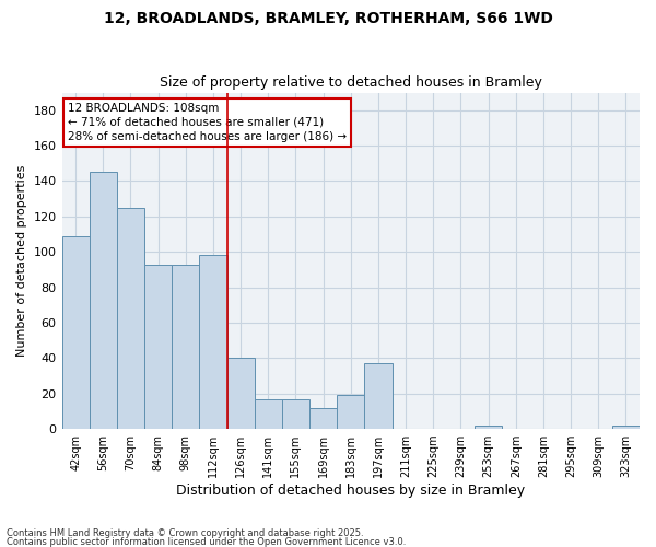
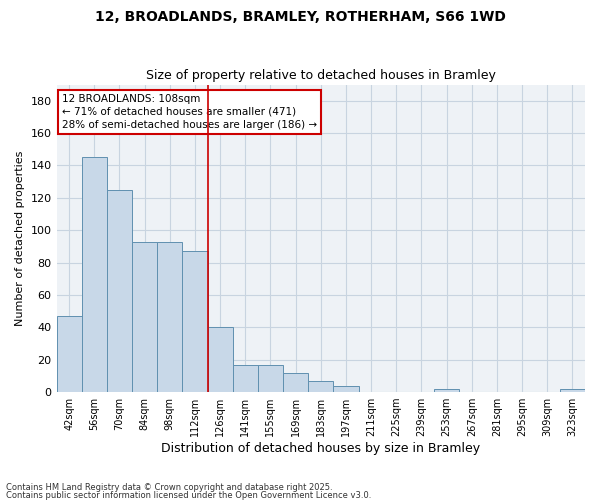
42sqm: 109 -> 47
112sqm: 98 -> 87
183sqm: 19 -> 7
197sqm: 37 -> 4
